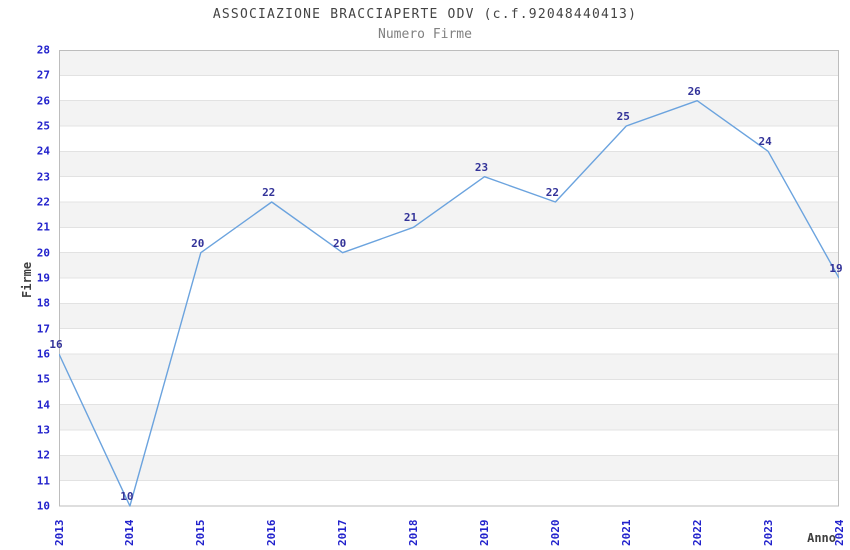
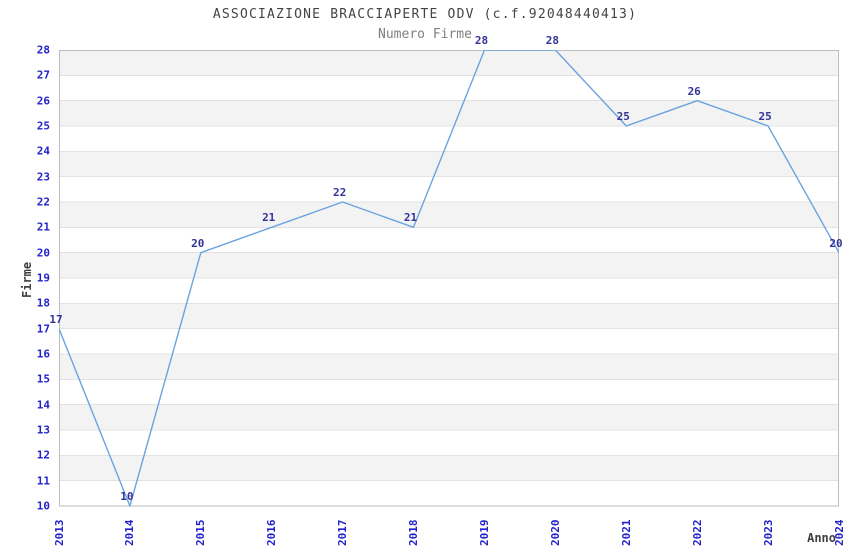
2013: 16 -> 17
2016: 22 -> 21
2017: 20 -> 22
2019: 23 -> 28
2020: 22 -> 28
2023: 24 -> 25
2024: 19 -> 20
